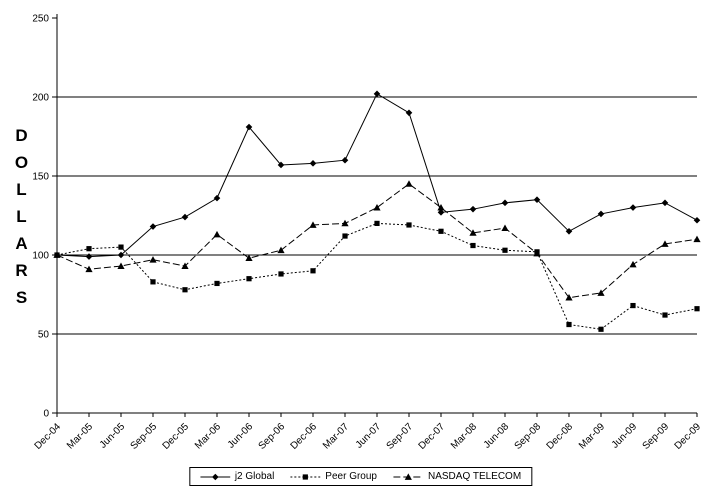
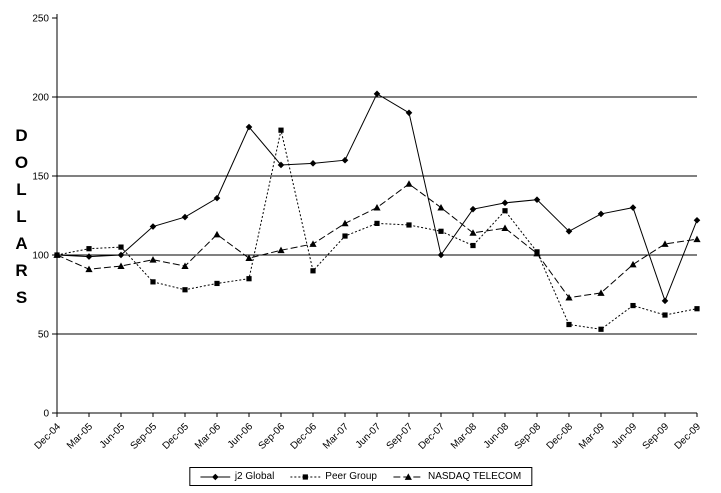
Peer Group/Sep-06: 88 -> 179
NASDAQ TELECOM/Dec-06: 119 -> 107
j2 Global/Dec-07: 127 -> 100
Peer Group/Jun-08: 103 -> 128
j2 Global/Sep-09: 133 -> 71
